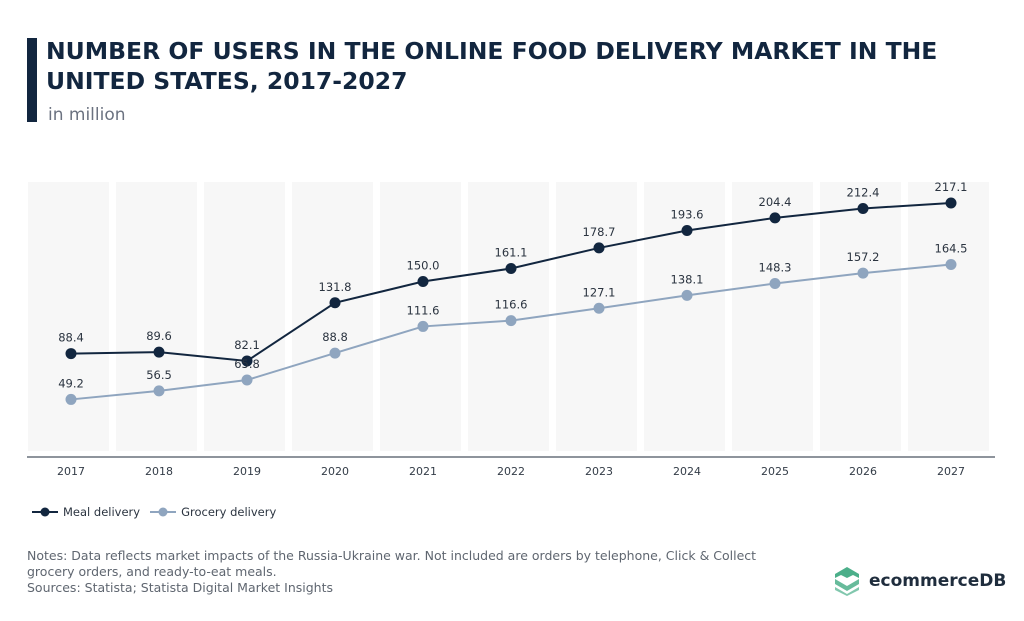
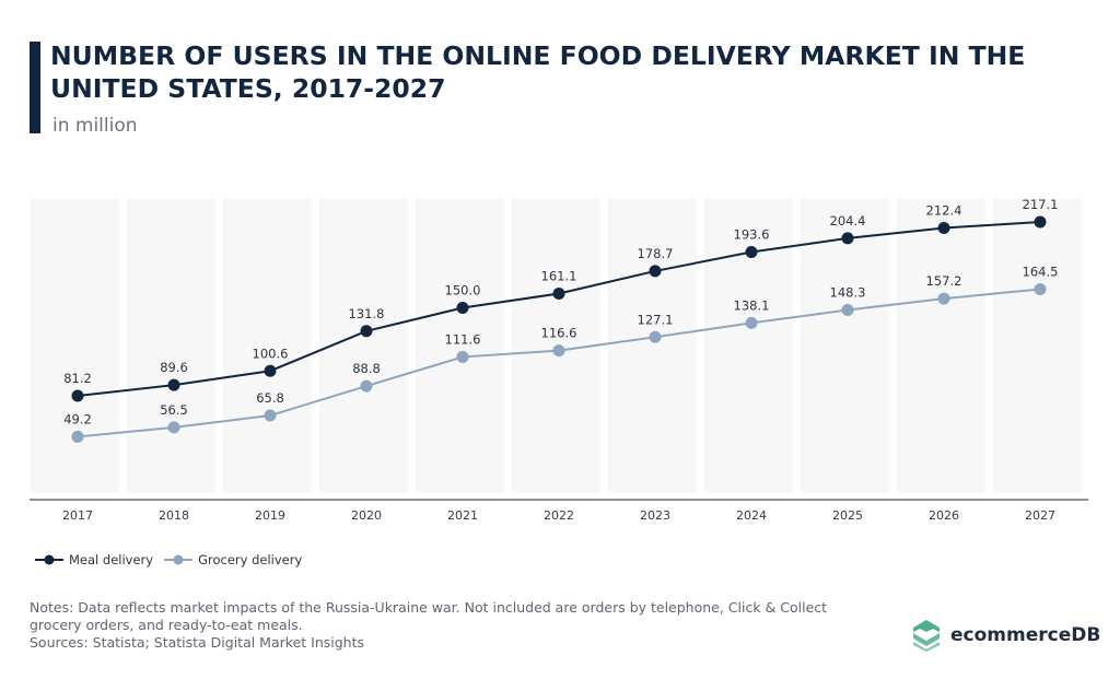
Meal delivery/2017: 88.4 -> 81.2
Meal delivery/2019: 82.1 -> 100.6
